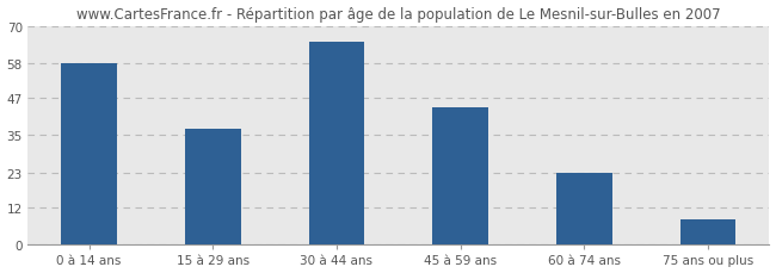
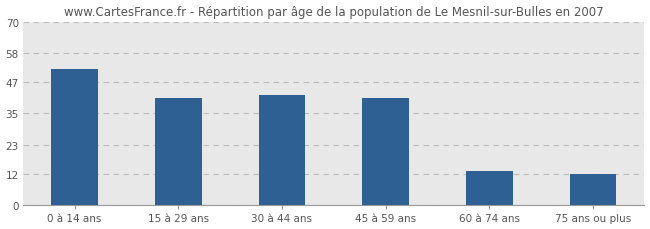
0 à 14 ans: 58 -> 52
15 à 29 ans: 37 -> 41
30 à 44 ans: 65 -> 42
45 à 59 ans: 44 -> 41
60 à 74 ans: 23 -> 13
75 ans ou plus: 8 -> 12
